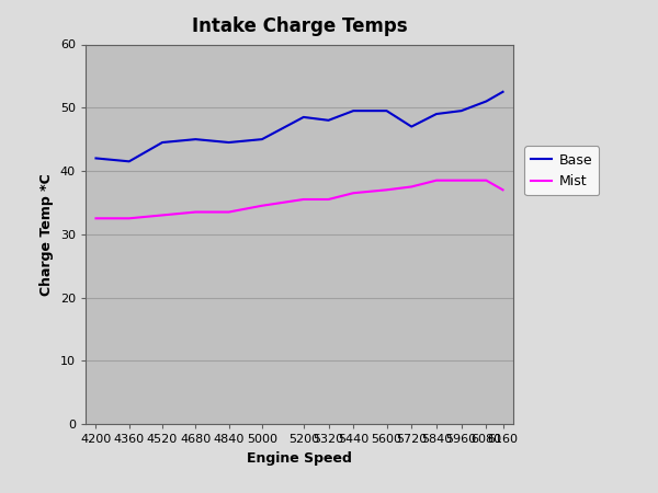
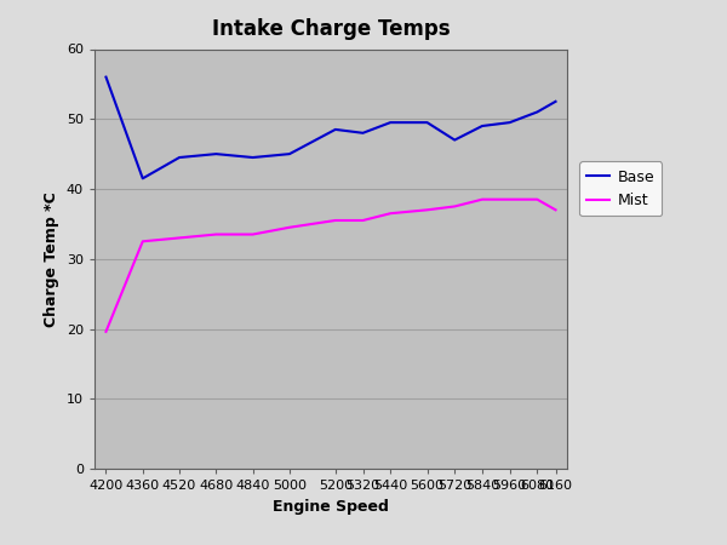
Base/4200: 42.0 -> 56.0
Mist/4200: 32.5 -> 19.6
